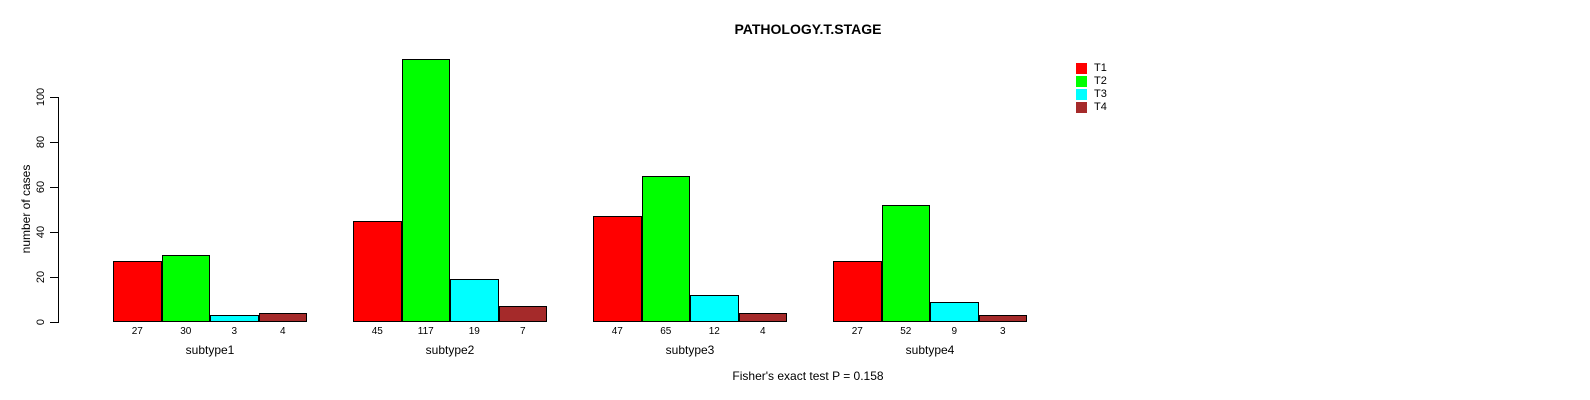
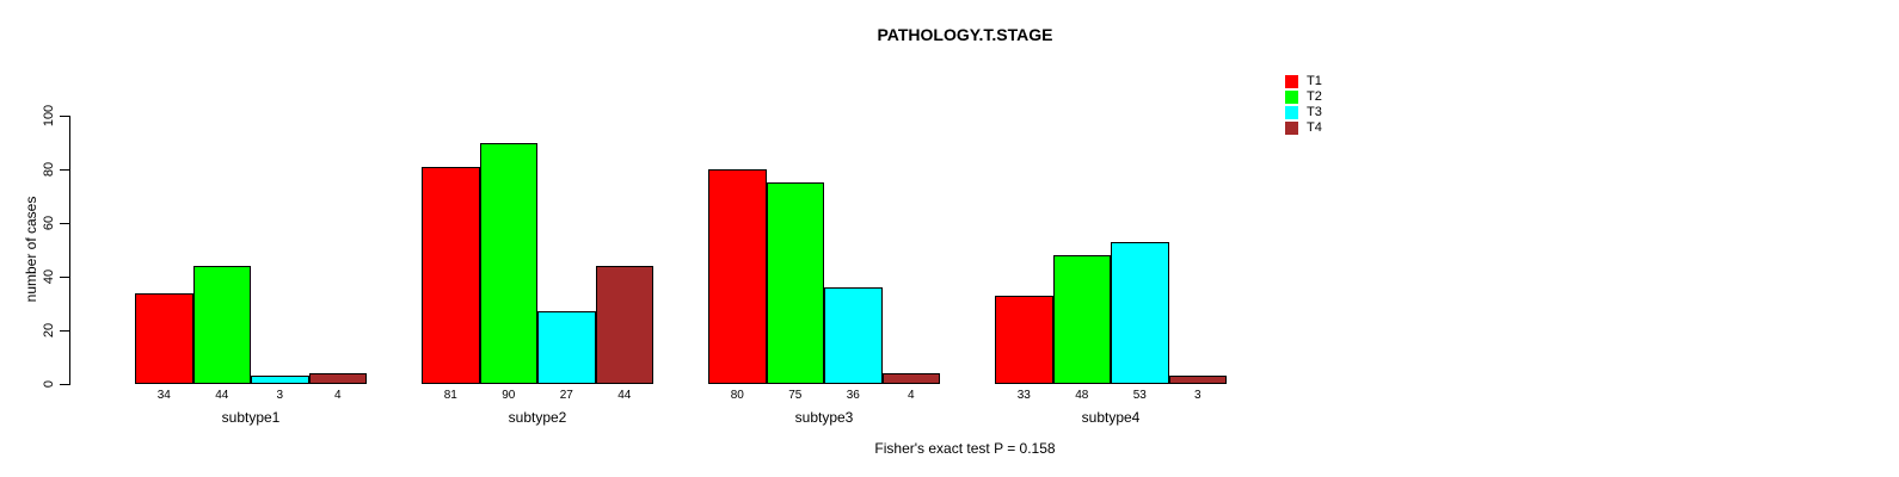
T1/subtype1: 27 -> 34
T2/subtype1: 30 -> 44
T1/subtype2: 45 -> 81
T2/subtype2: 117 -> 90
T3/subtype2: 19 -> 27
T4/subtype2: 7 -> 44
T1/subtype3: 47 -> 80
T2/subtype3: 65 -> 75
T3/subtype3: 12 -> 36
T1/subtype4: 27 -> 33
T2/subtype4: 52 -> 48
T3/subtype4: 9 -> 53
